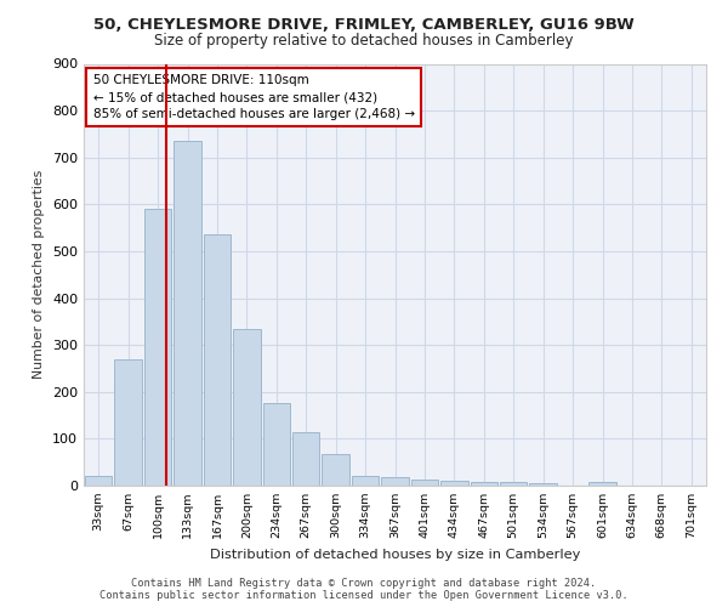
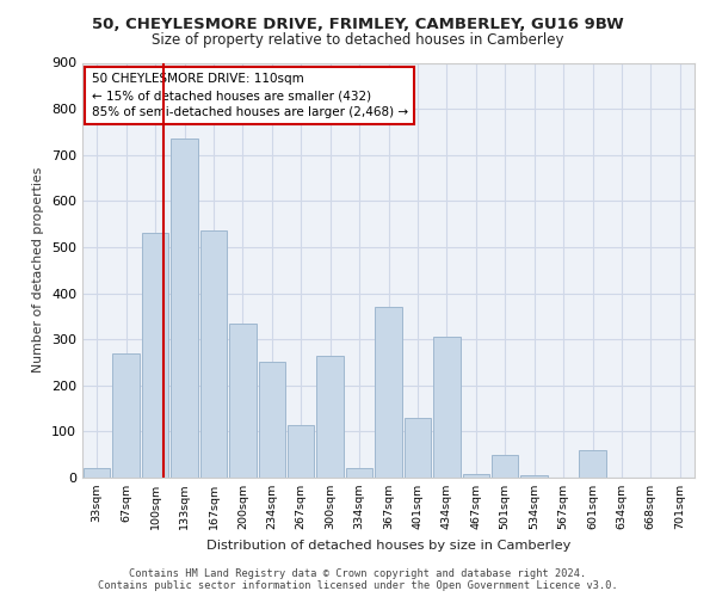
100sqm: 590 -> 530
234sqm: 175 -> 250
300sqm: 68 -> 265
367sqm: 18 -> 370
401sqm: 12 -> 130
434sqm: 10 -> 305
501sqm: 7 -> 50
601sqm: 8 -> 60
